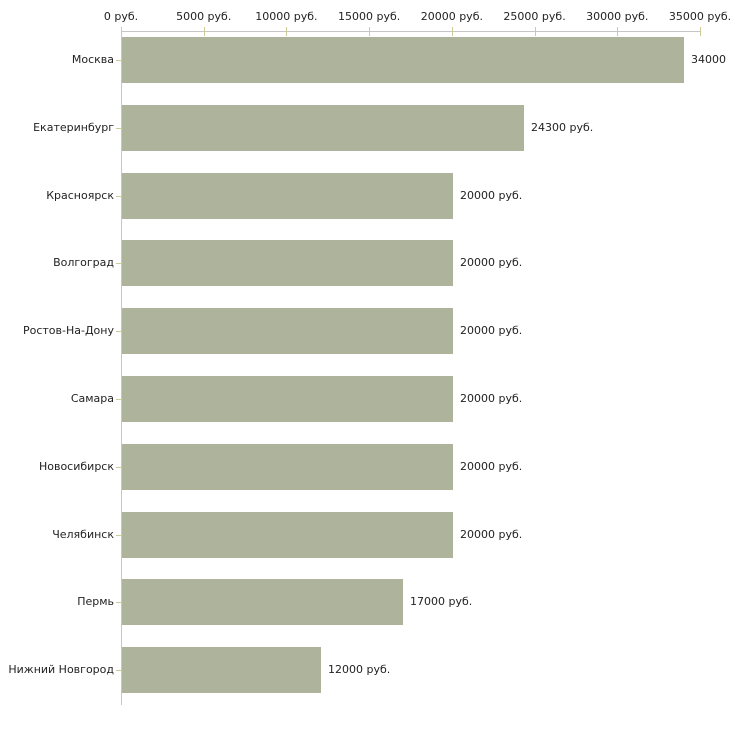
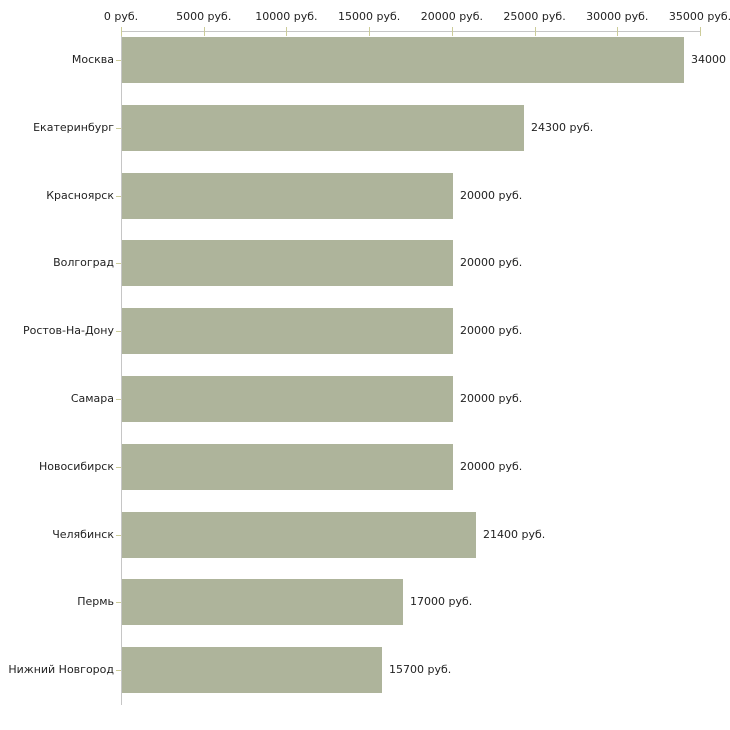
Челябинск: 20000 -> 21400
Нижний Новгород: 12000 -> 15700
